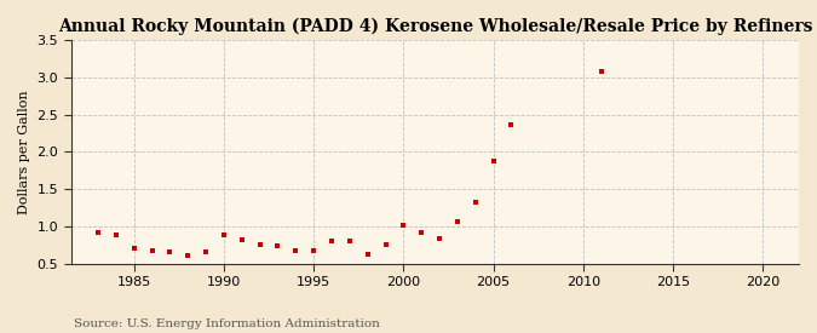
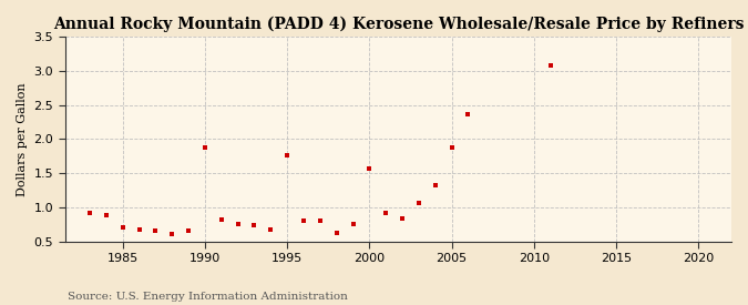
1990: 0.88 -> 1.88
1995: 0.68 -> 1.76
2000: 1.02 -> 1.56
